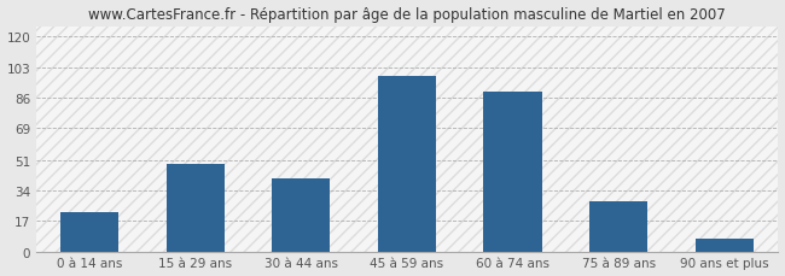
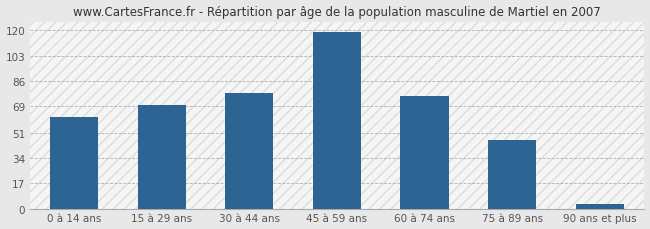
0 à 14 ans: 22 -> 62
15 à 29 ans: 49 -> 70
30 à 44 ans: 41 -> 78
45 à 59 ans: 98 -> 119
60 à 74 ans: 89 -> 76
75 à 89 ans: 28 -> 46
90 ans et plus: 7 -> 3
